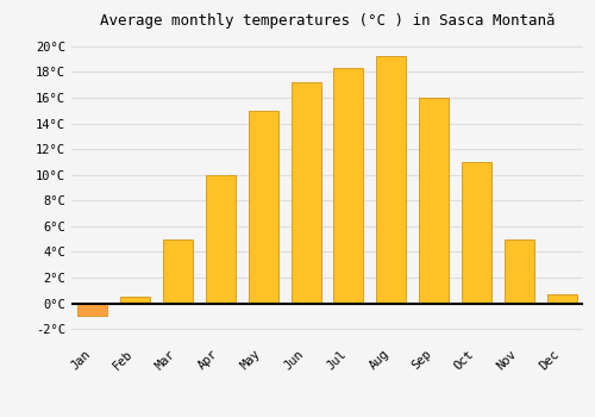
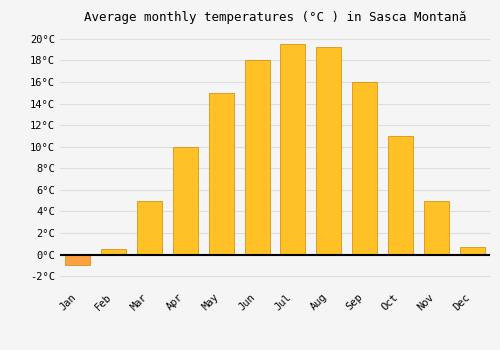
Jun: 17.2°C -> 18.0°C
Jul: 18.3°C -> 19.5°C
